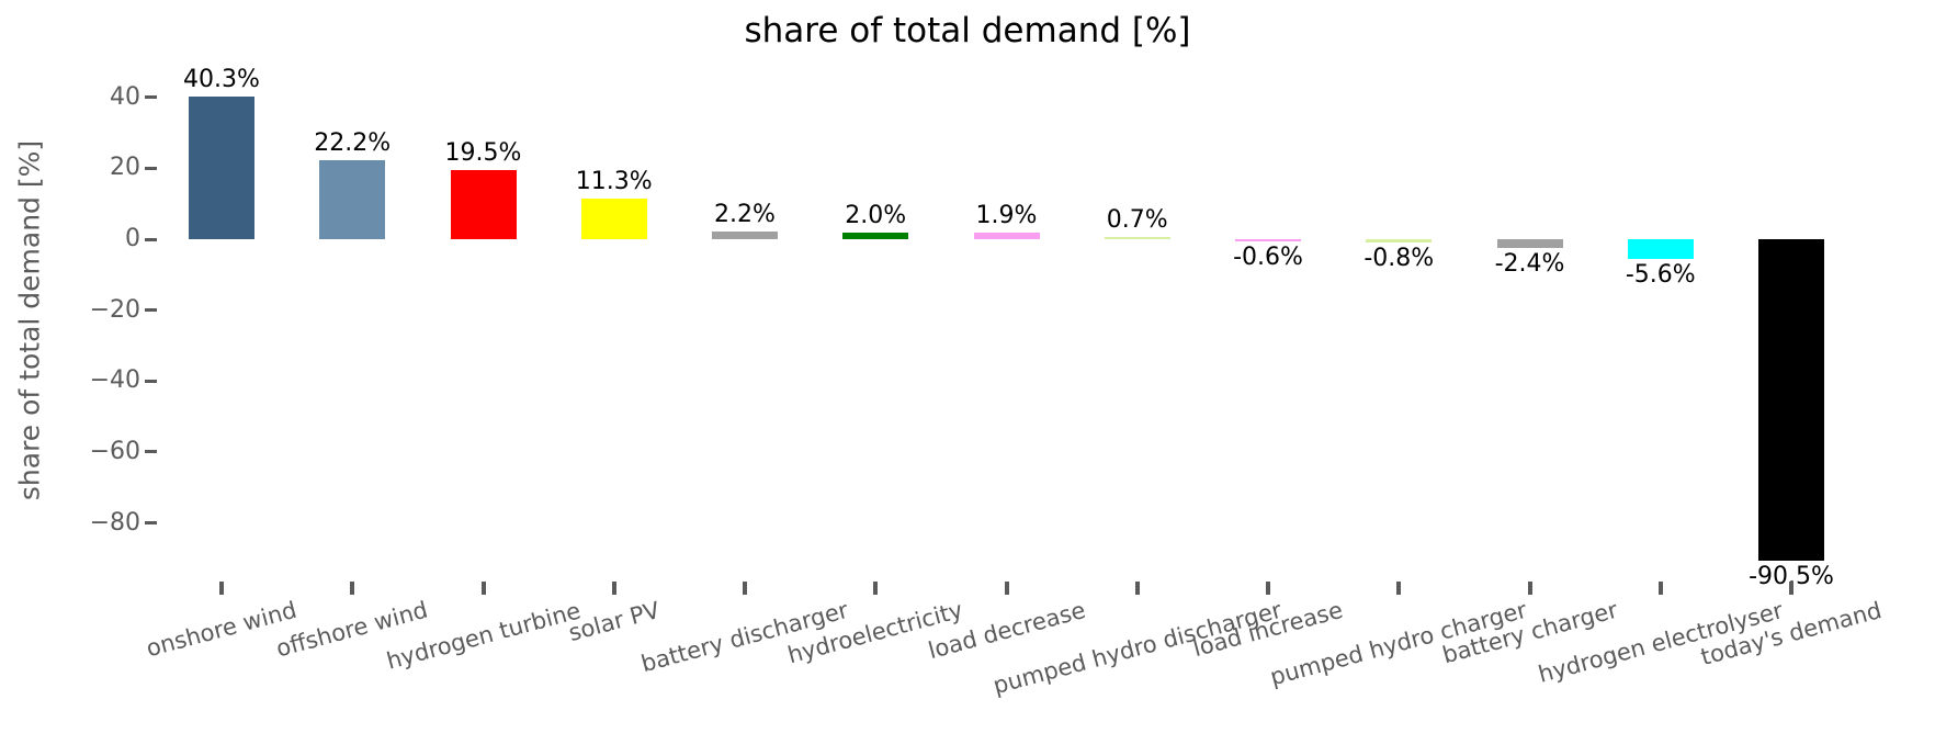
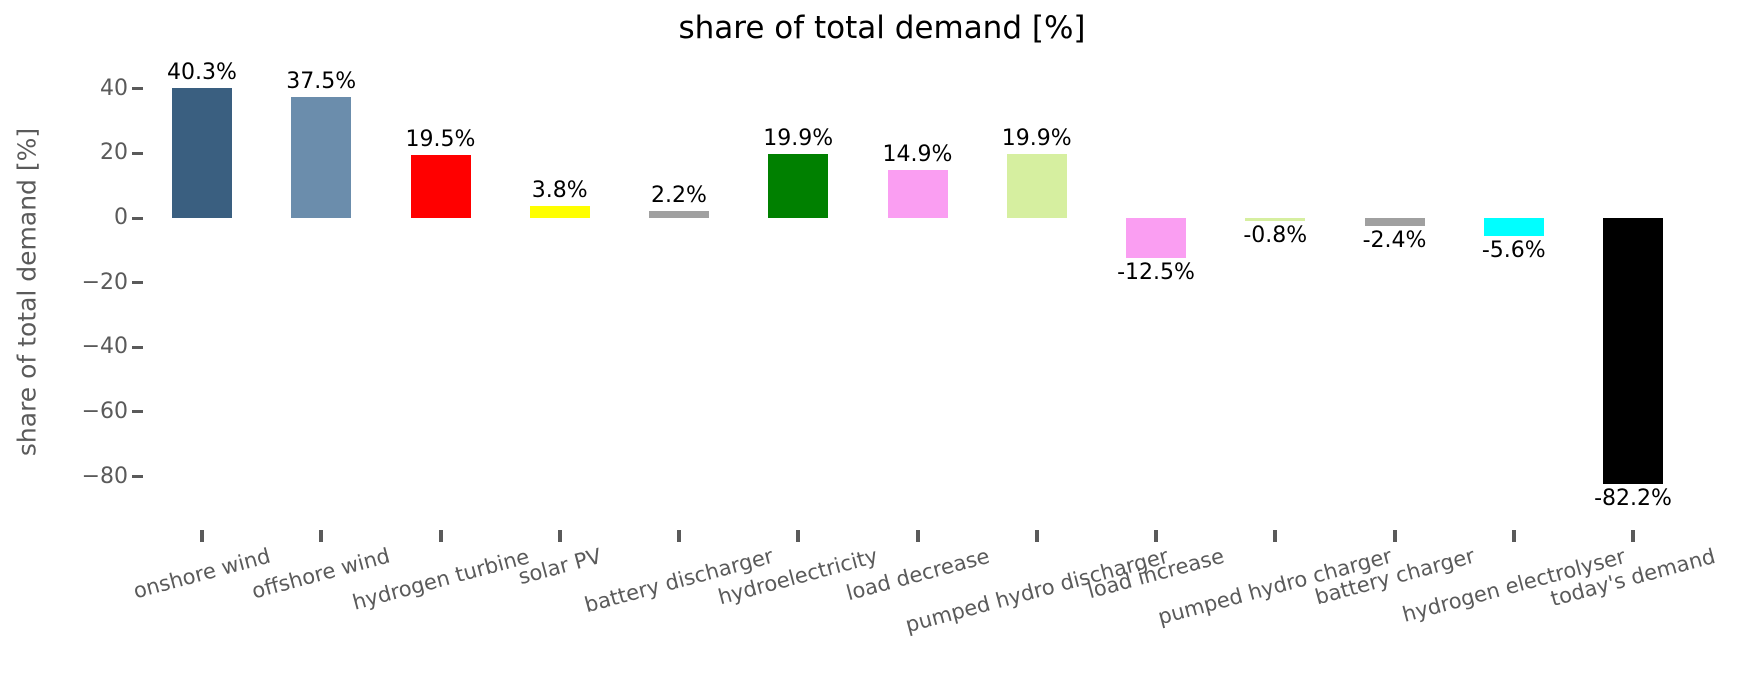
offshore wind: 22.2% -> 37.5%
solar PV: 11.3% -> 3.8%
hydroelectricity: 2.0% -> 19.9%
load decrease: 1.9% -> 14.9%
pumped hydro discharger: 0.7% -> 19.9%
load increase: -0.6% -> -12.5%
today's demand: -90.5% -> -82.2%
